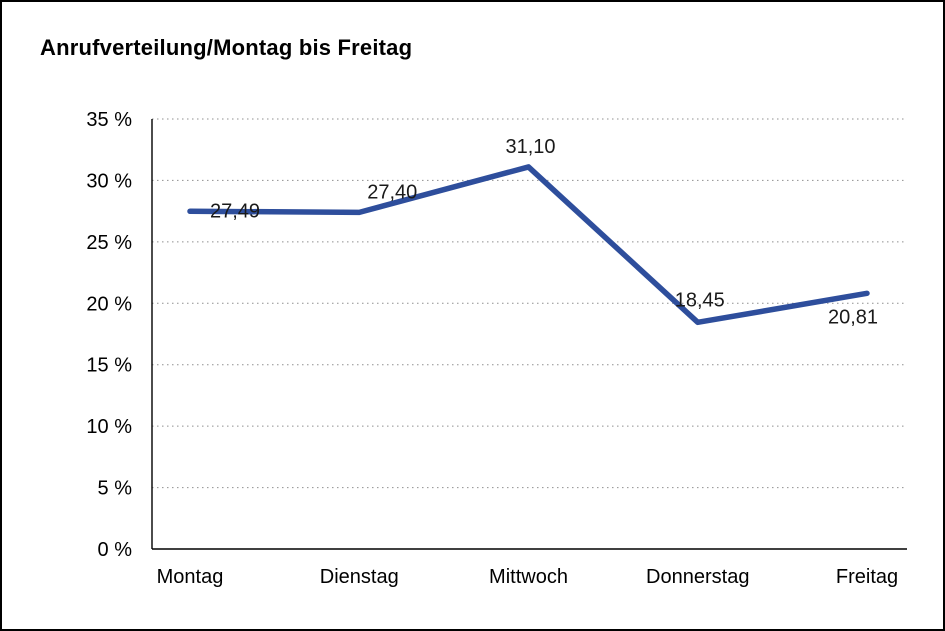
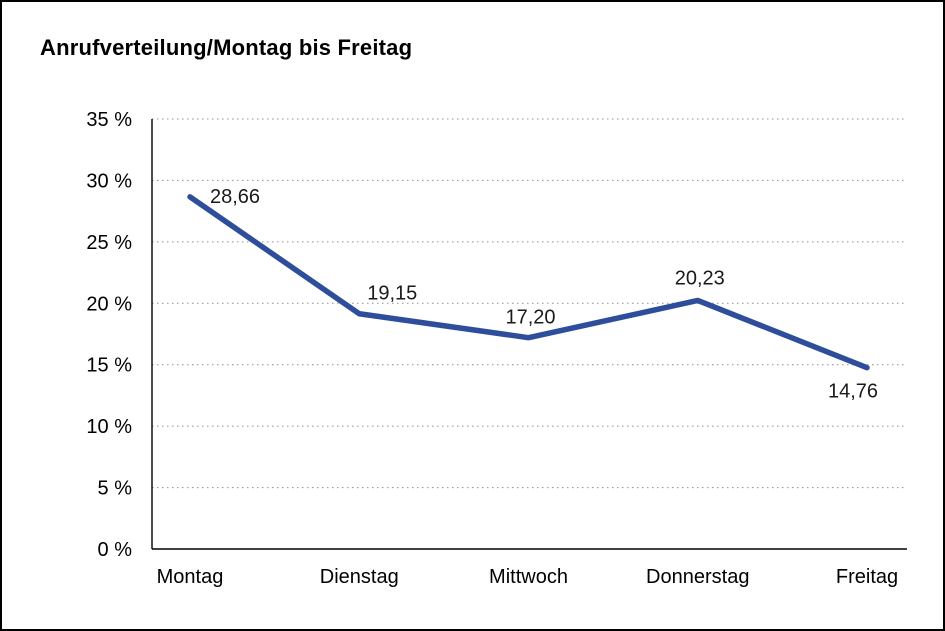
Montag: 27,49 -> 28,66
Dienstag: 27,40 -> 19,15
Mittwoch: 31,10 -> 17,20
Donnerstag: 18,45 -> 20,23
Freitag: 20,81 -> 14,76
